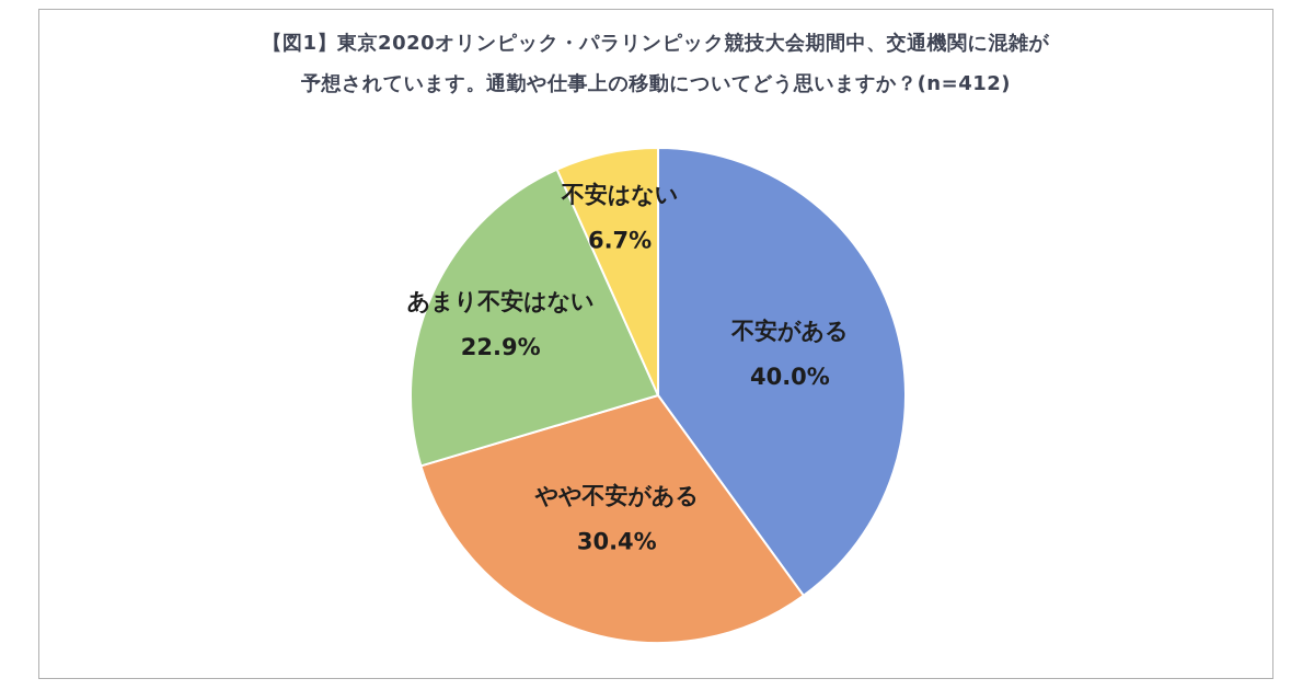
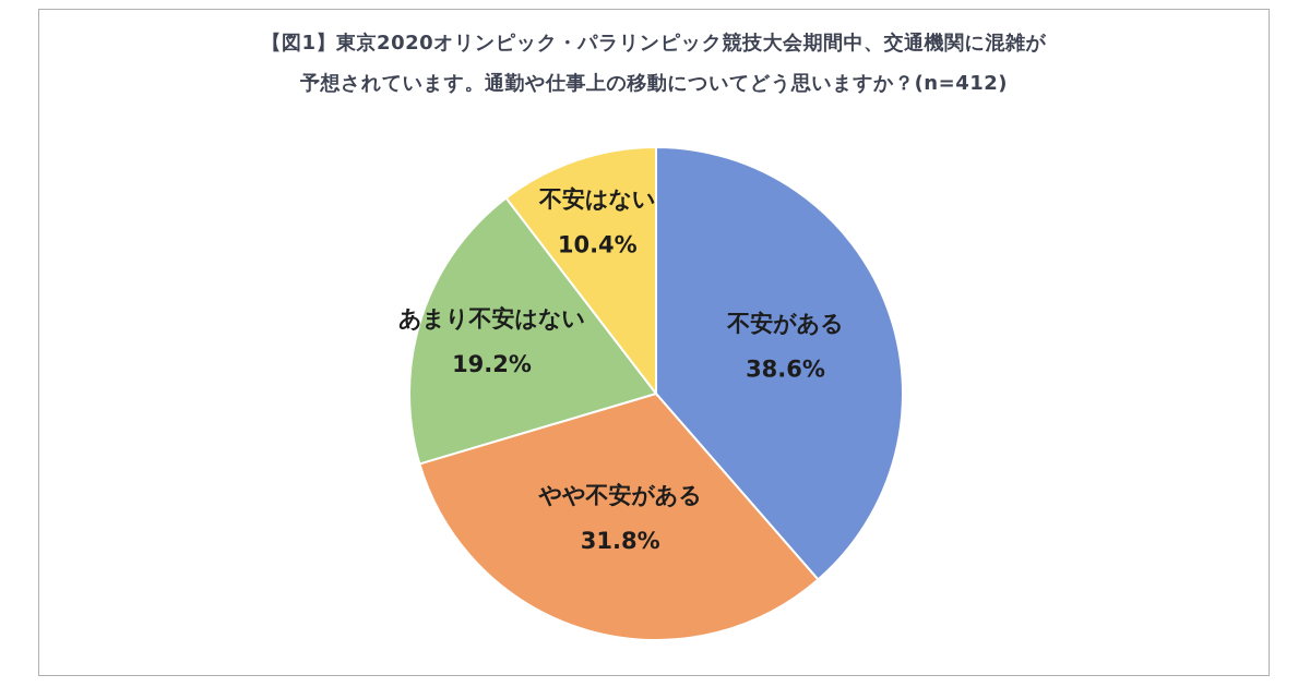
不安がある: 40.0% -> 38.6%
やや不安がある: 30.4% -> 31.8%
あまり不安はない: 22.9% -> 19.2%
不安はない: 6.7% -> 10.4%
